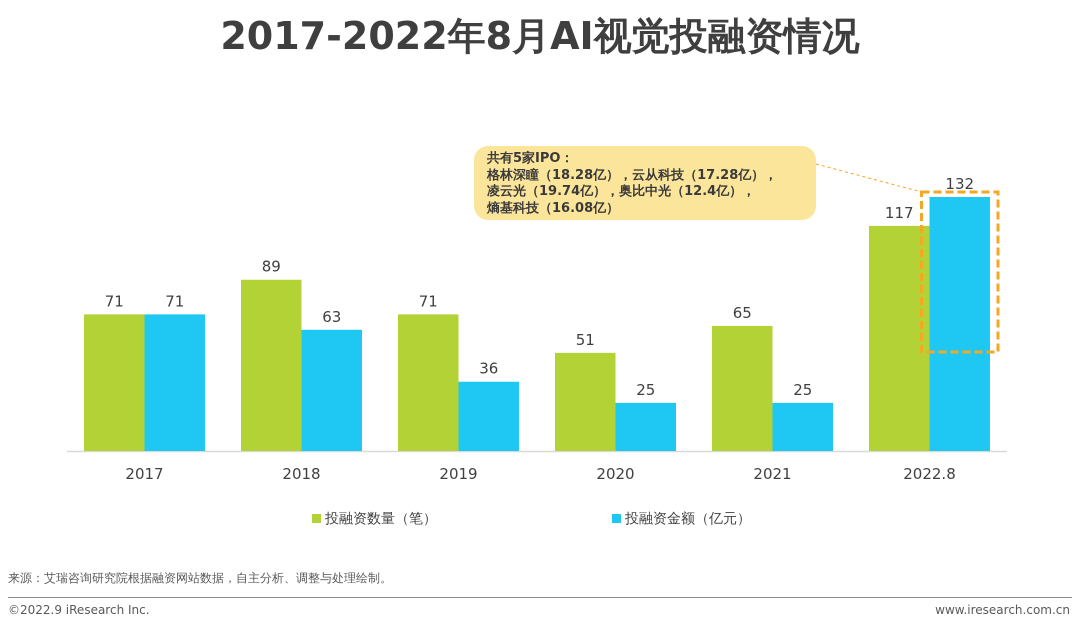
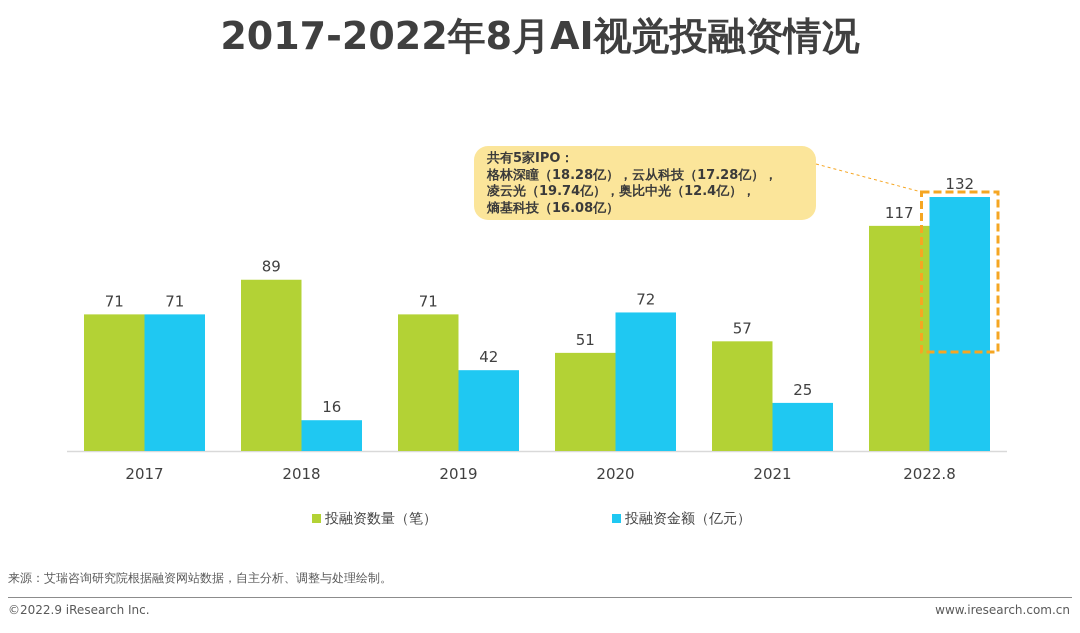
投融资金额（亿元）/2018: 63 -> 16
投融资金额（亿元）/2019: 36 -> 42
投融资金额（亿元）/2020: 25 -> 72
投融资数量（笔）/2021: 65 -> 57
